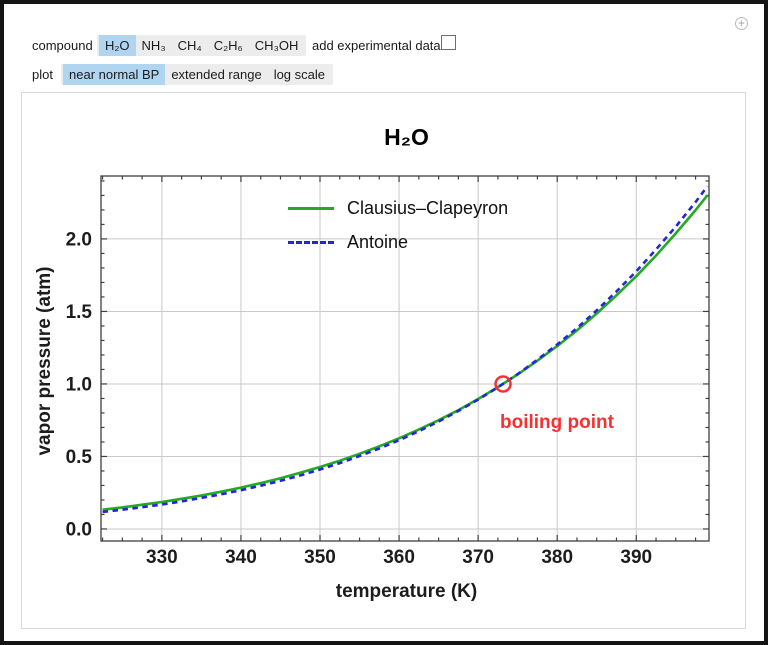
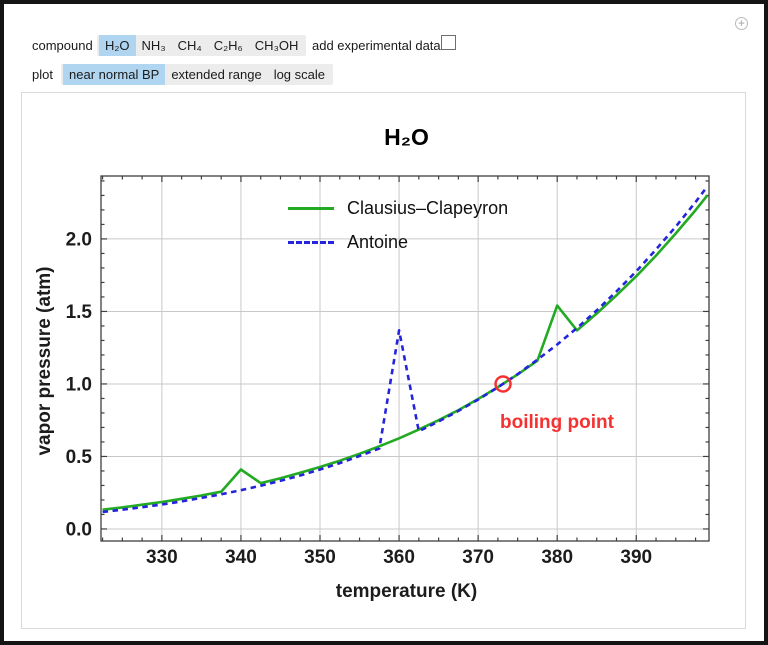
Clausius–Clapeyron/340: 0.28 -> 0.41
Antoine/360: 0.61 -> 1.37
Clausius–Clapeyron/380: 1.26 -> 1.54
